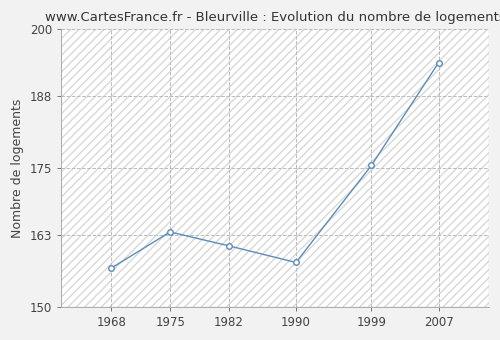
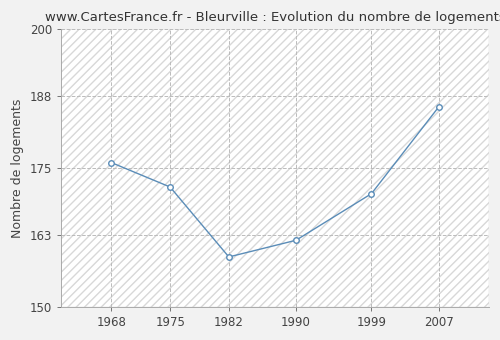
1968: 157.0 -> 176.0
1975: 163.5 -> 171.6
1982: 161.0 -> 159.0
1990: 158.0 -> 162.0
1999: 175.5 -> 170.4
2007: 194.0 -> 186.0
